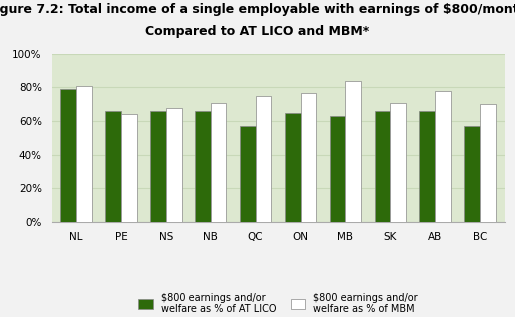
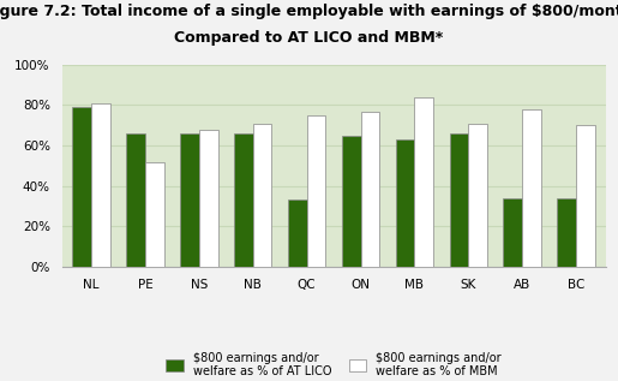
$800 earnings and/or welfare as % of MBM/PE: 64% -> 52%
$800 earnings and/or welfare as % of AT LICO/QC: 57% -> 33%
$800 earnings and/or welfare as % of AT LICO/AB: 66% -> 34%
$800 earnings and/or welfare as % of AT LICO/BC: 57% -> 34%
